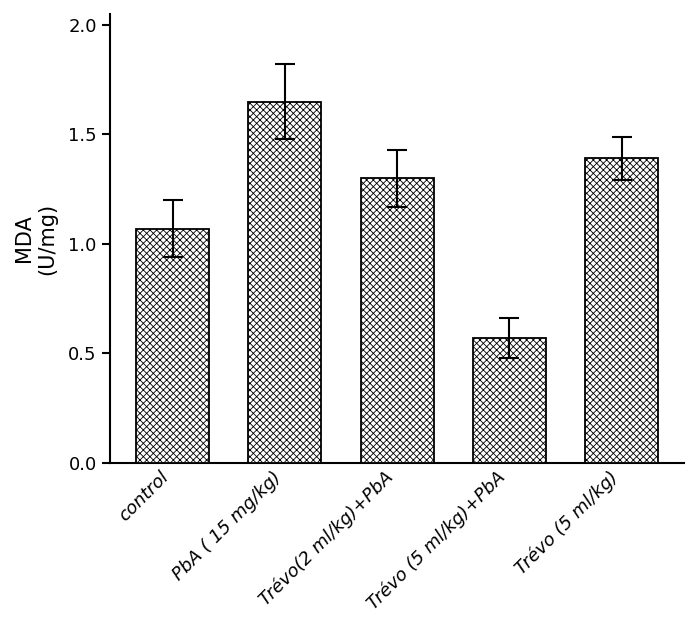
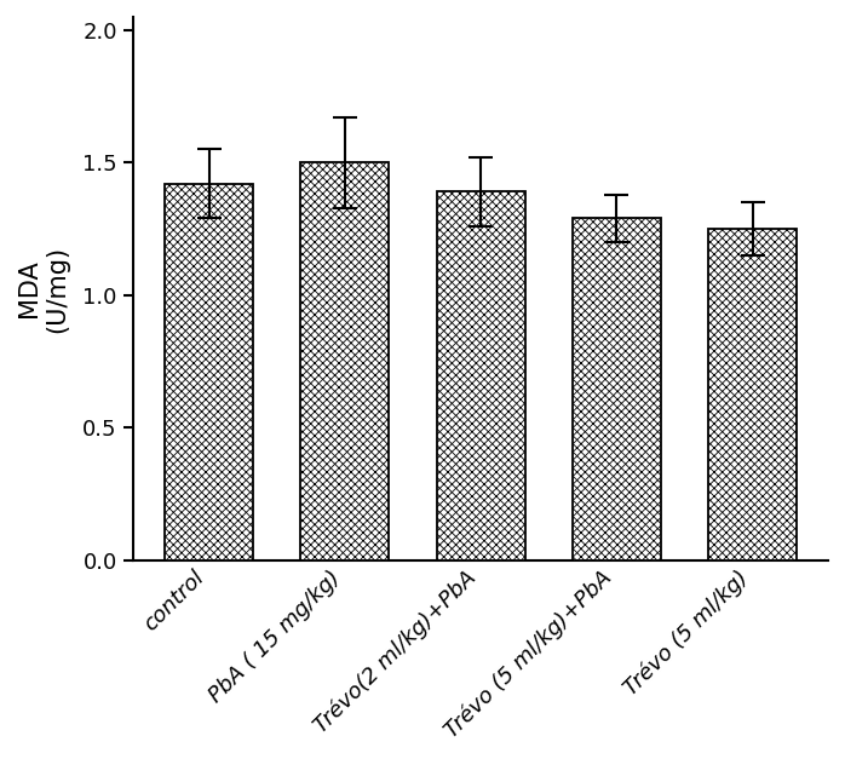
control: 1.07 -> 1.42
PbA ( 15 mg/kg): 1.65 -> 1.50
Trévo(2 ml/kg)+PbA: 1.30 -> 1.39
Trévo (5 ml/kg)+PbA: 0.57 -> 1.29
Trévo (5 ml/kg): 1.39 -> 1.25
